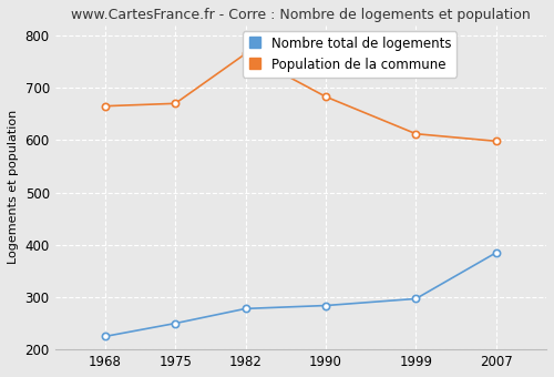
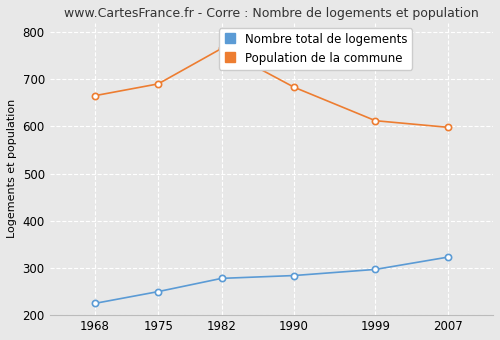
Population de la commune/1975: 670 -> 690
Nombre total de logements/2007: 385 -> 323
